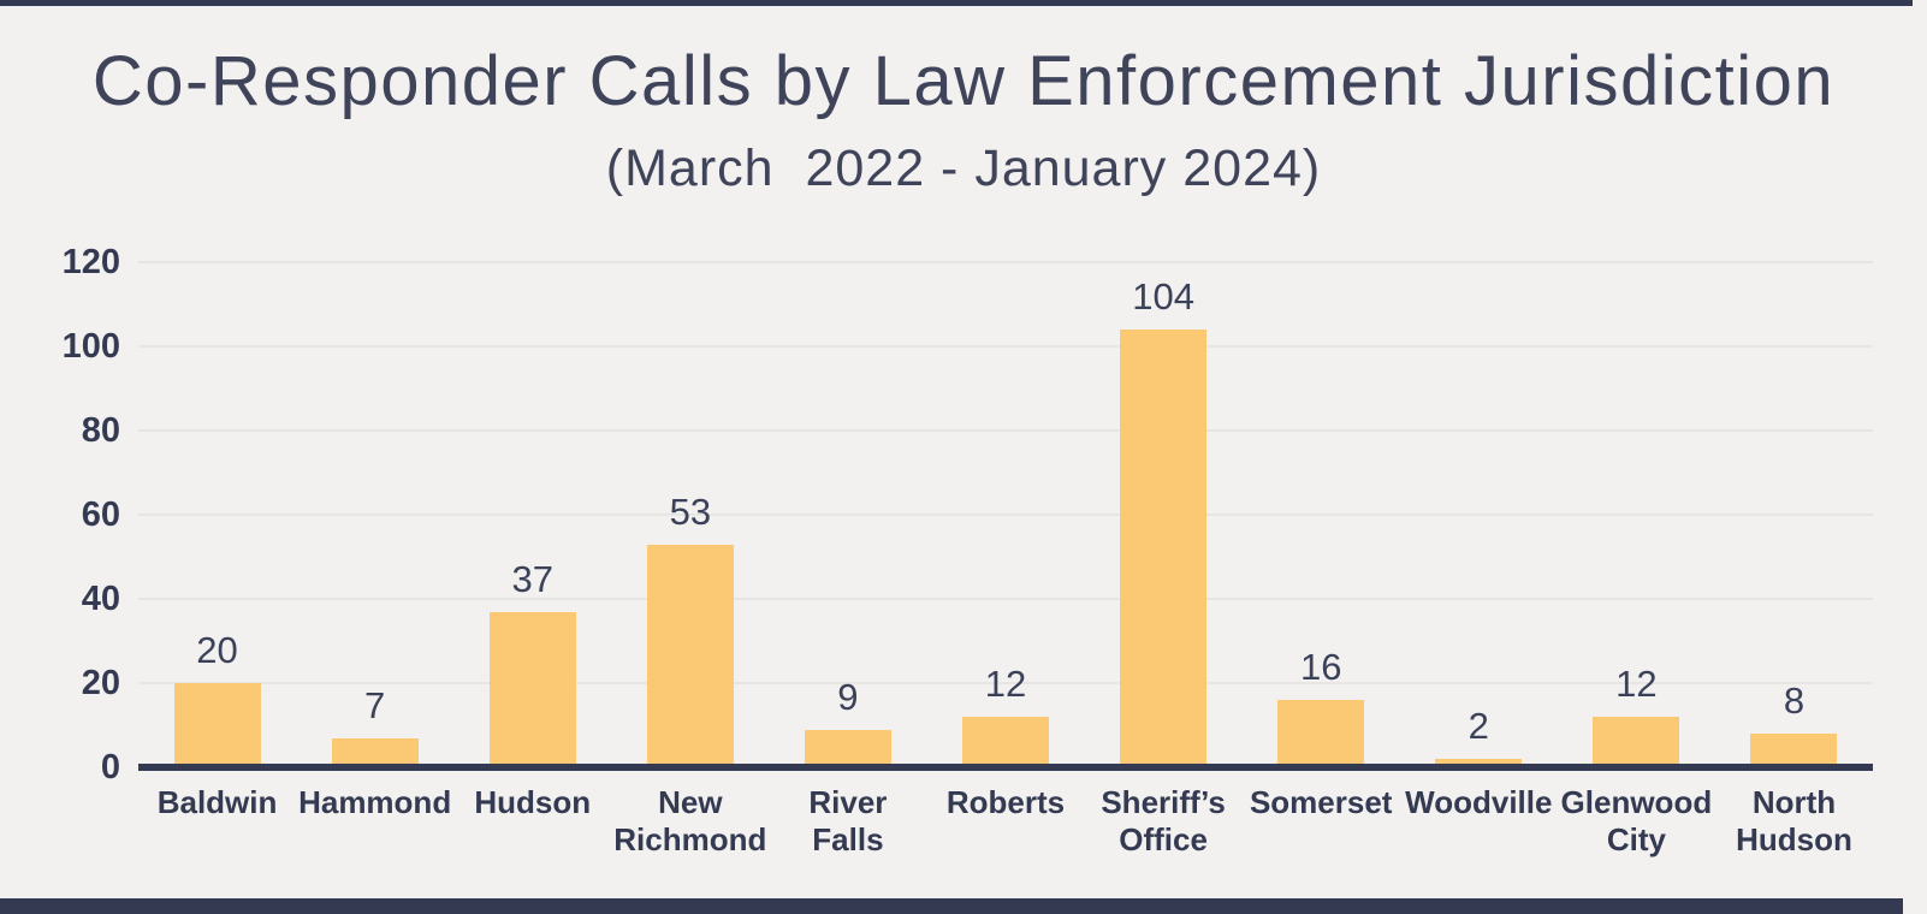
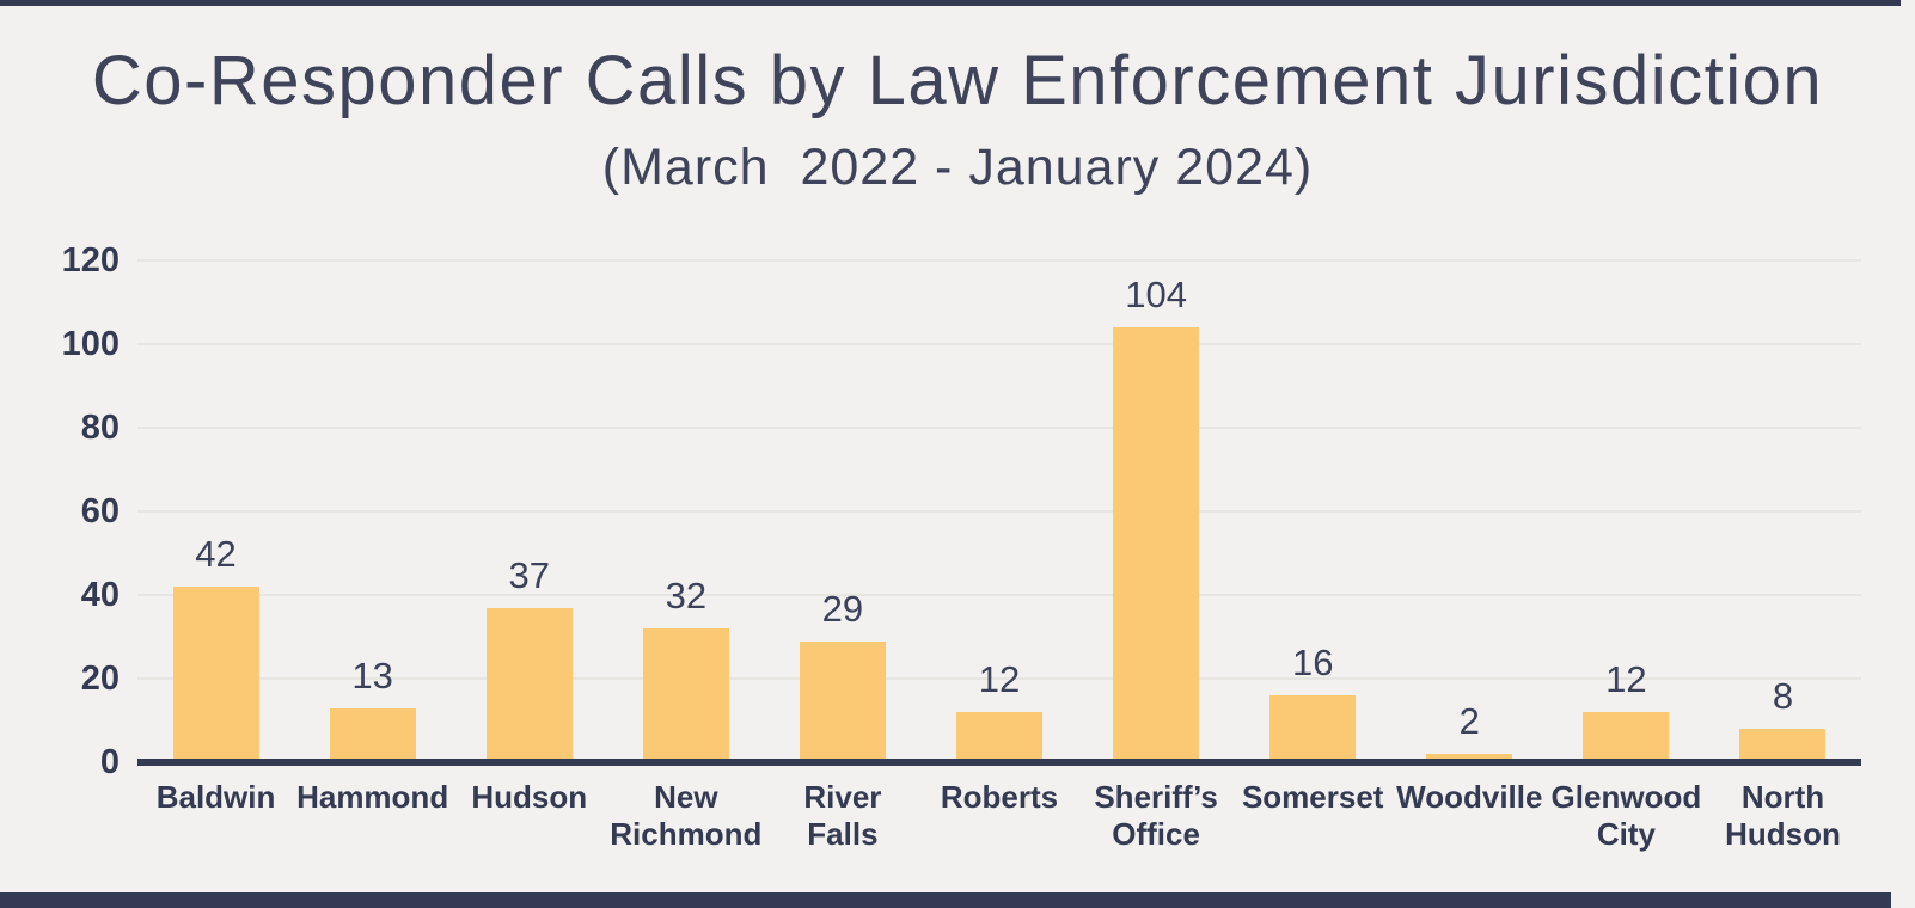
Baldwin: 20 -> 42
Hammond: 7 -> 13
New Richmond: 53 -> 32
River Falls: 9 -> 29
